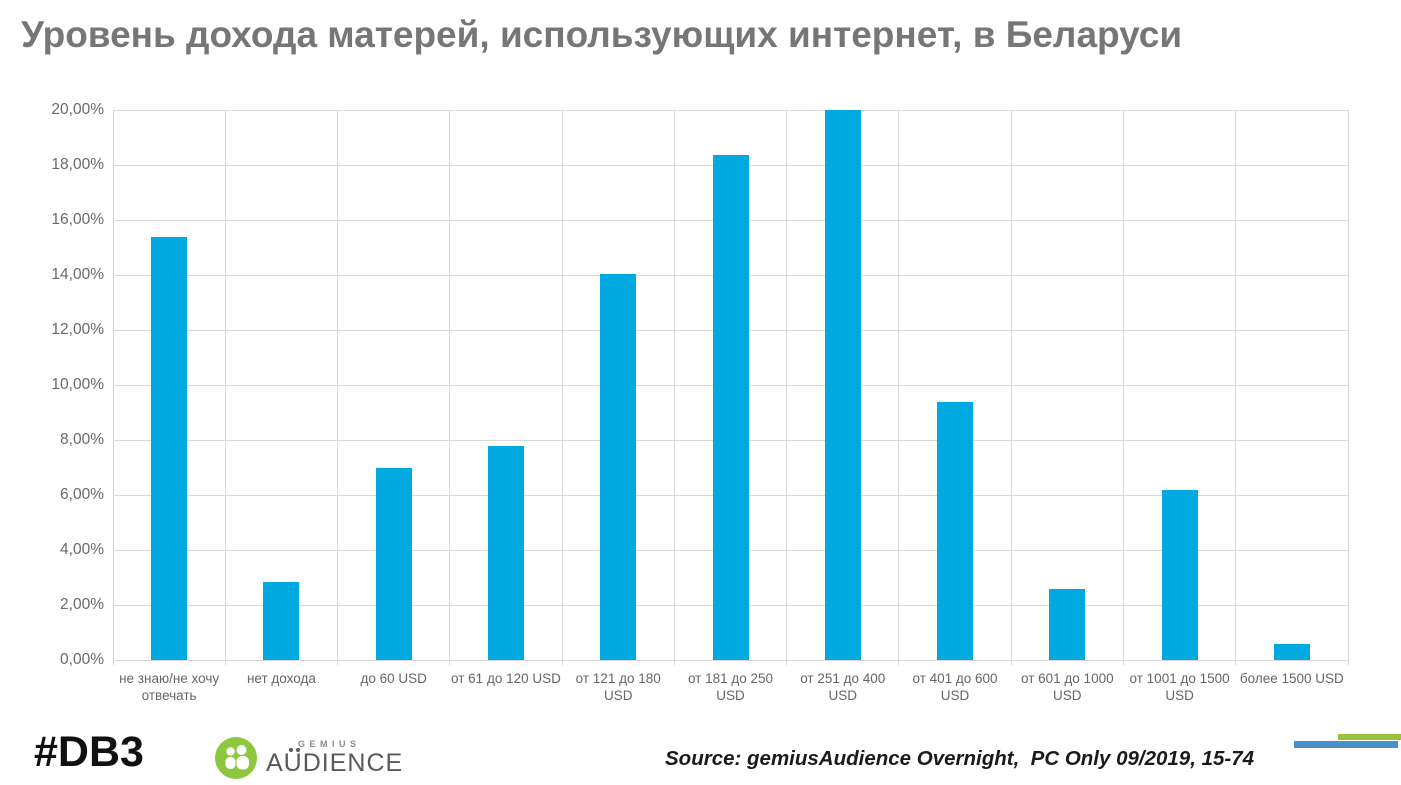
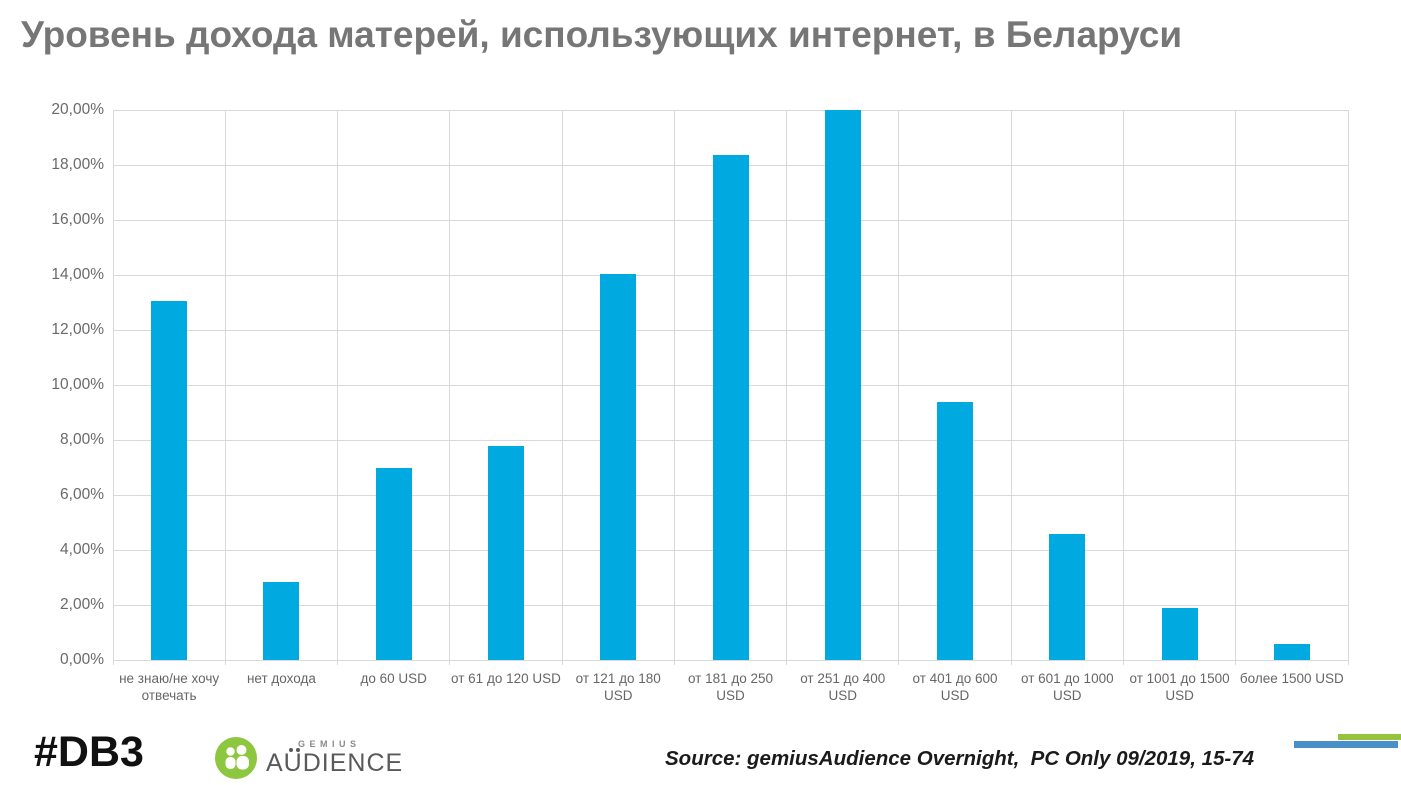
не знаю/не хочу отвечать: 15,4% -> 13,1%
от 601 до 1000 USD: 2,6% -> 4,6%
от 1001 до 1500 USD: 6,2% -> 1,9%
